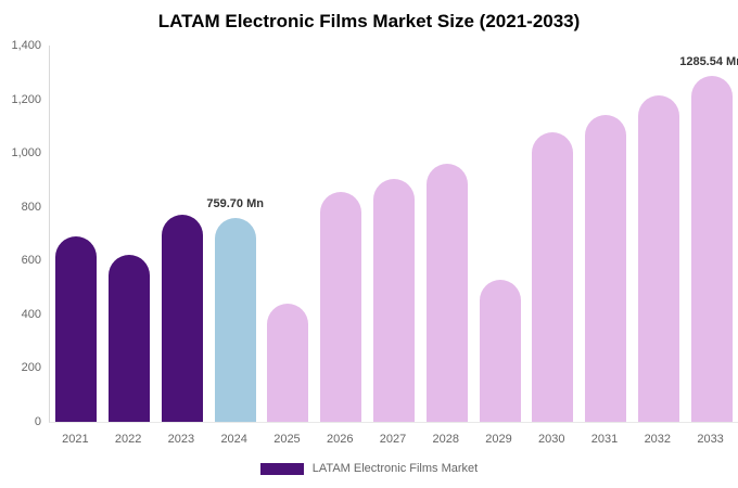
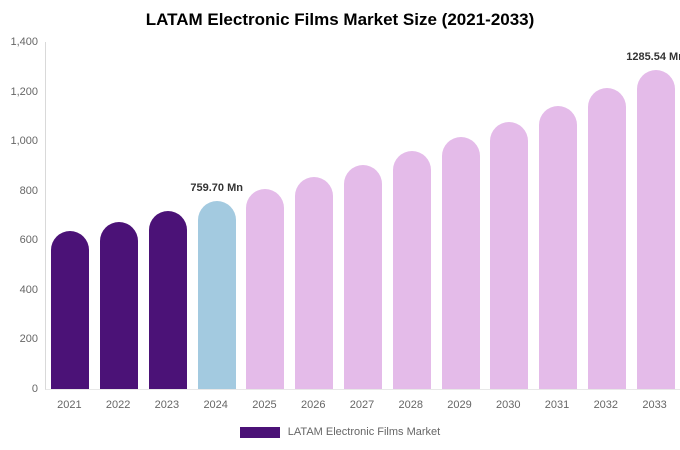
2021: 690 -> 640
2022: 620 -> 680
2023: 770 -> 720
2025: 440 -> 810
2029: 530 -> 1020
